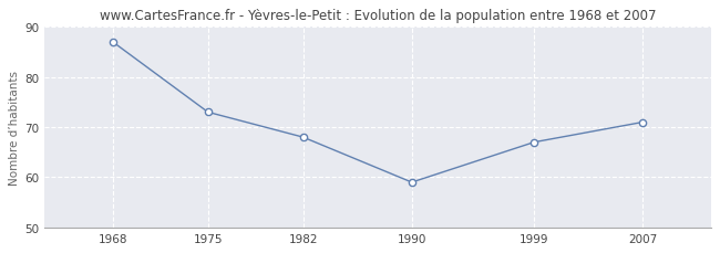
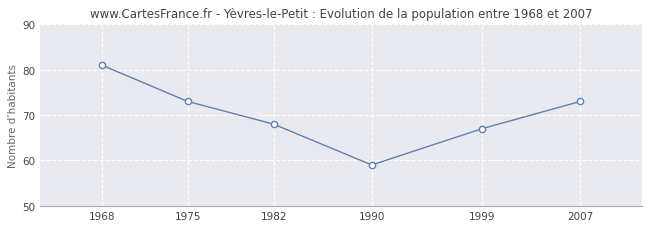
1968: 87 -> 81
2007: 71 -> 73
